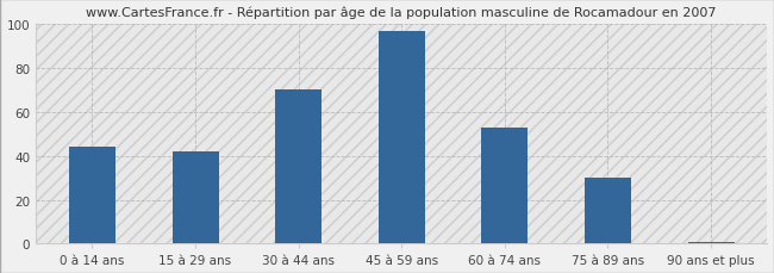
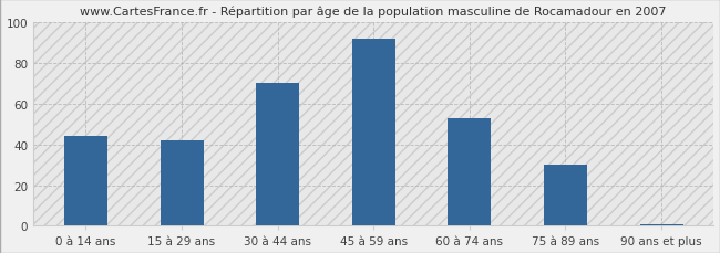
45 à 59 ans: 97 -> 92
